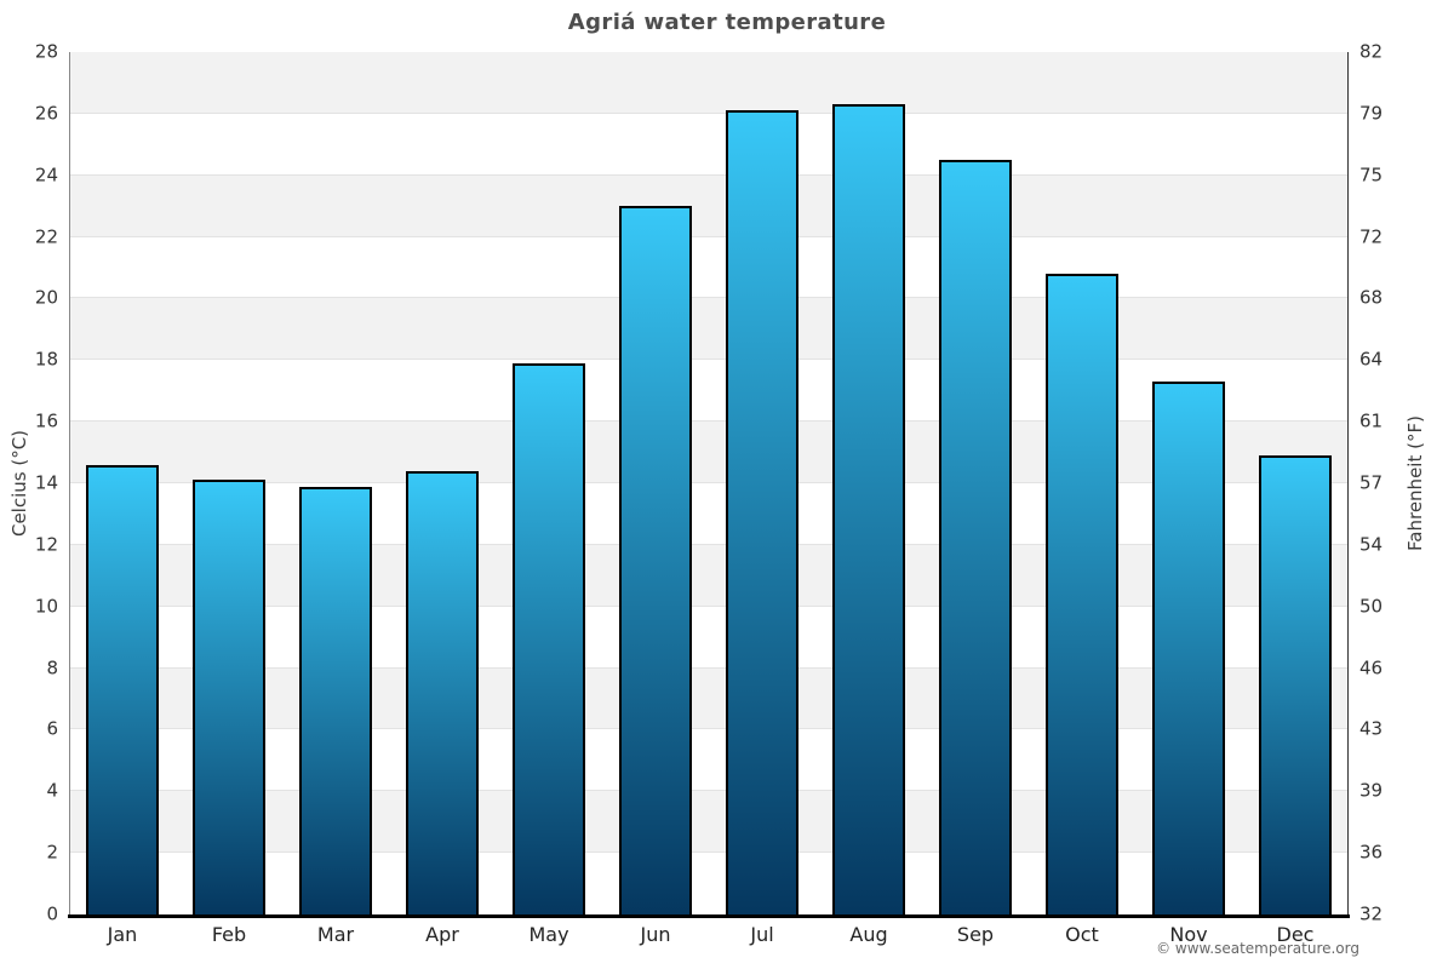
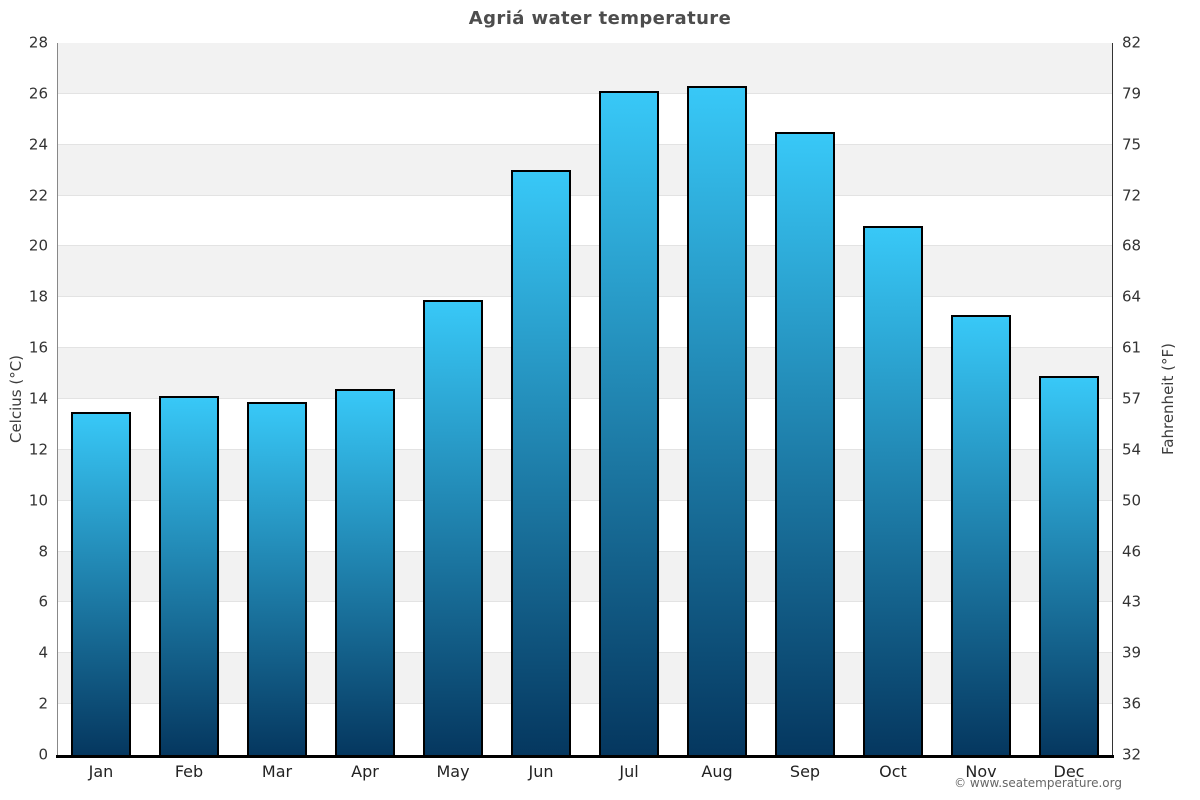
Jan: 14.6 -> 13.5
